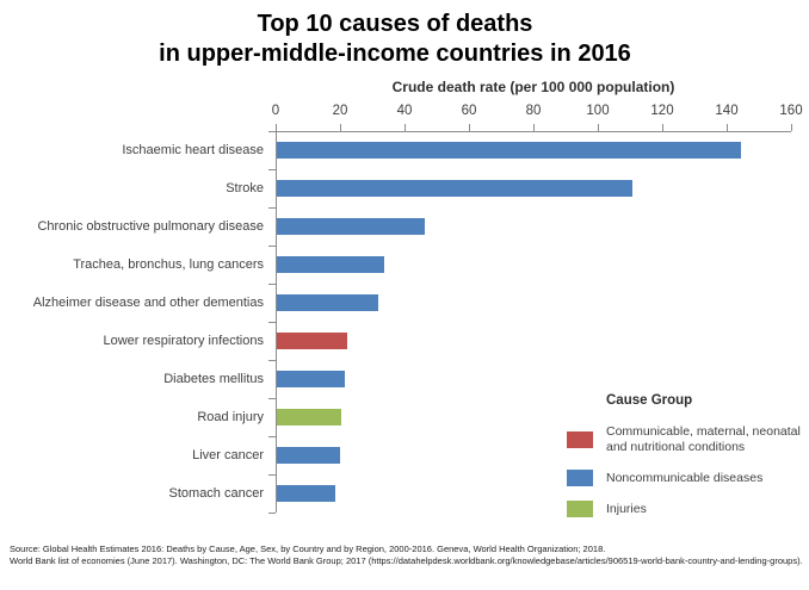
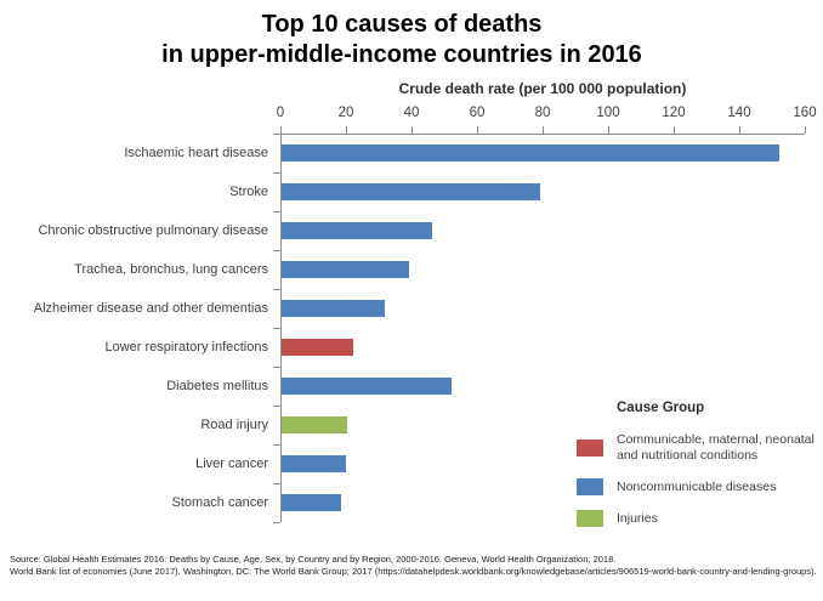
Ischaemic heart disease: 144 -> 152
Stroke: 110 -> 79
Trachea, bronchus, lung cancers: 34 -> 39
Diabetes mellitus: 21 -> 52
